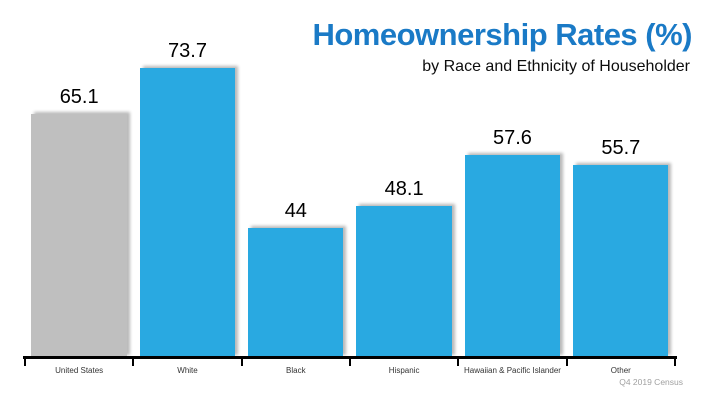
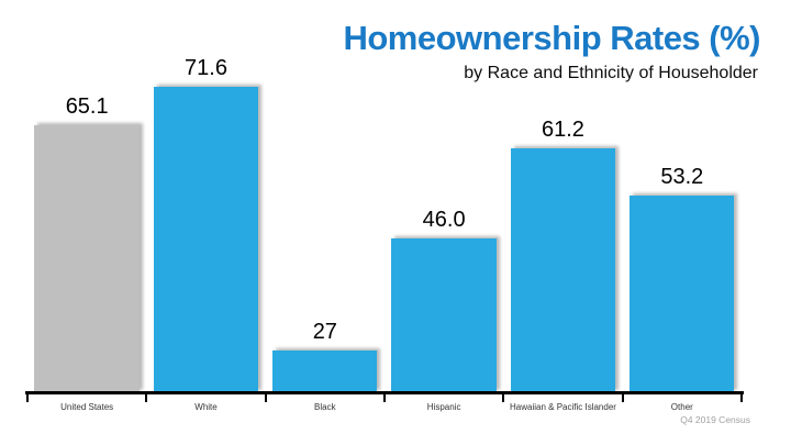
White: 73.7 -> 71.6
Black: 44 -> 27
Hispanic: 48.1 -> 46.0
Hawaiian & Pacific Islander: 57.6 -> 61.2
Other: 55.7 -> 53.2
